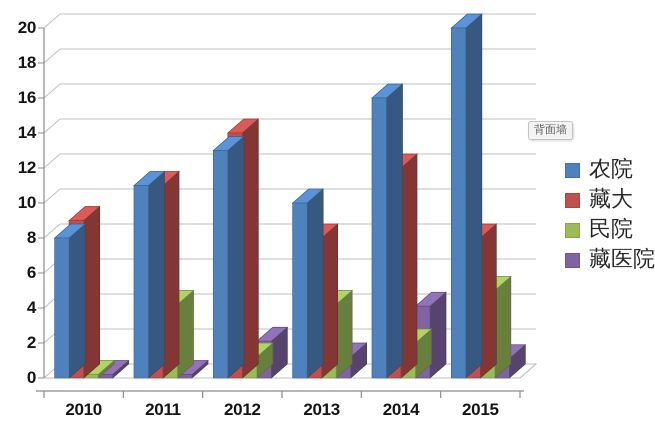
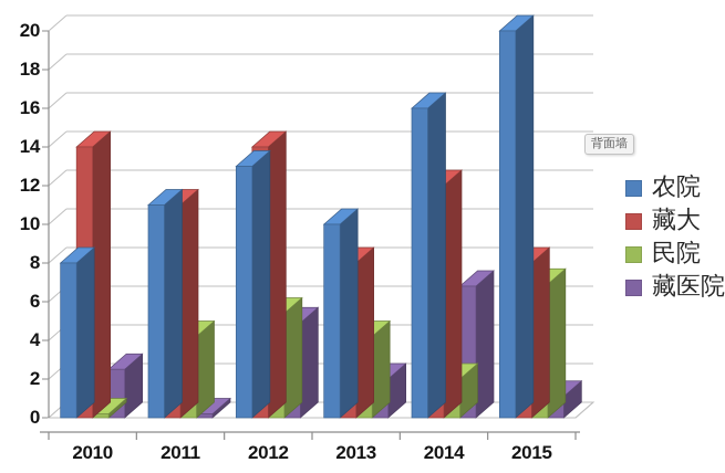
藏大/2010: 9 -> 14
藏医院/2010: 0.2 -> 2.5
民院/2012: 1.2 -> 5.4
藏医院/2012: 2.1 -> 4.9
藏医院/2013: 1.2 -> 2.0
藏医院/2014: 4.1 -> 6.8
民院/2015: 5.0 -> 6.9
